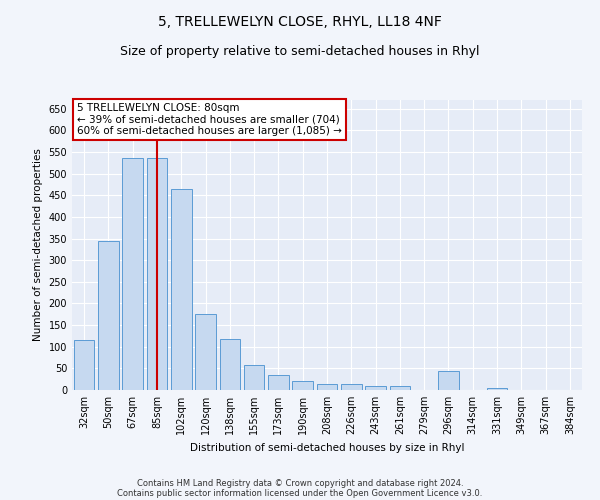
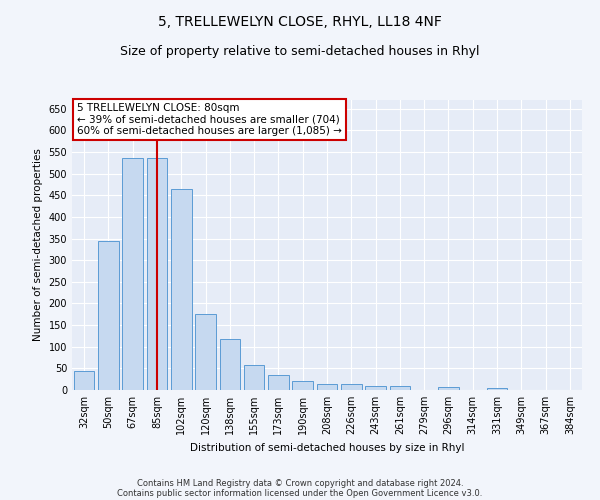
32sqm: 115 -> 45
296sqm: 45 -> 6
